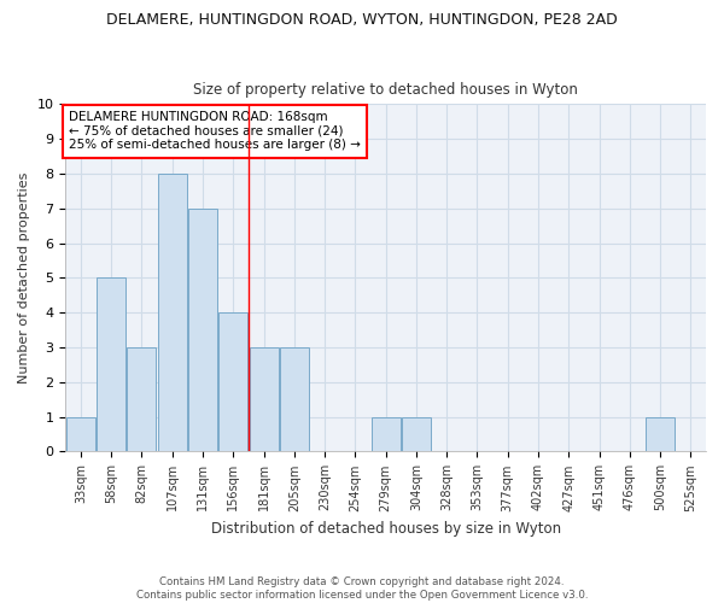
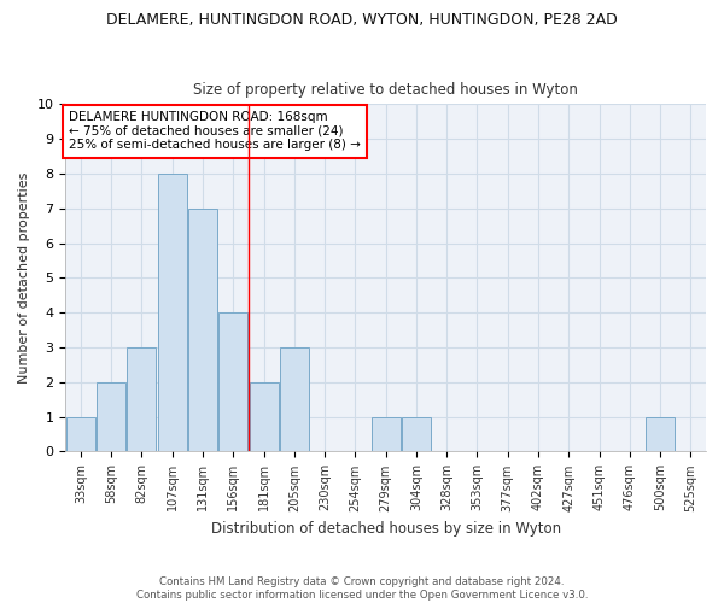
58sqm: 5 -> 2
181sqm: 3 -> 2
